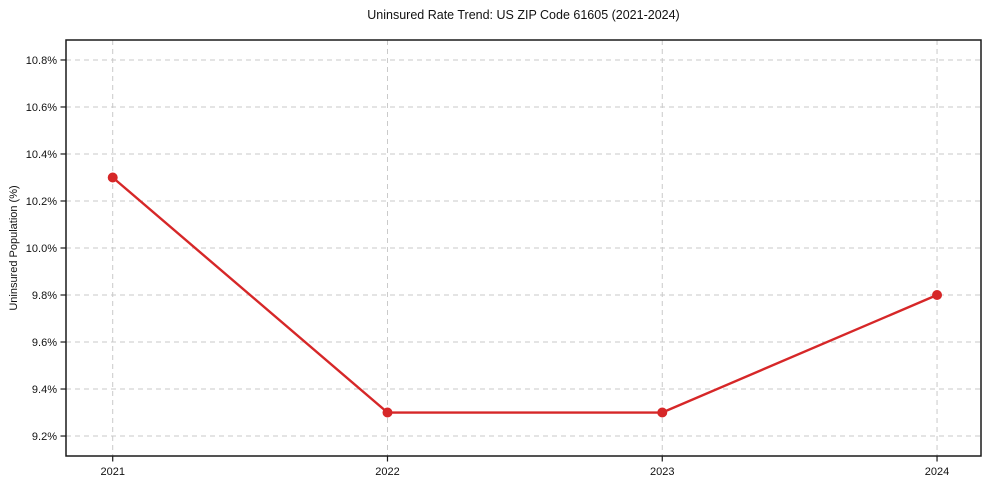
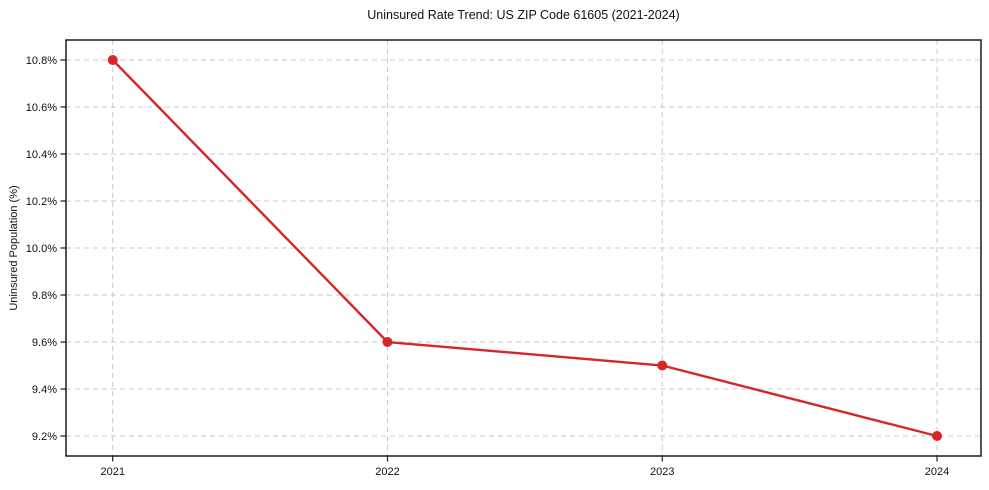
2021: 10.3% -> 10.8%
2022: 9.3% -> 9.6%
2023: 9.3% -> 9.5%
2024: 9.8% -> 9.2%
